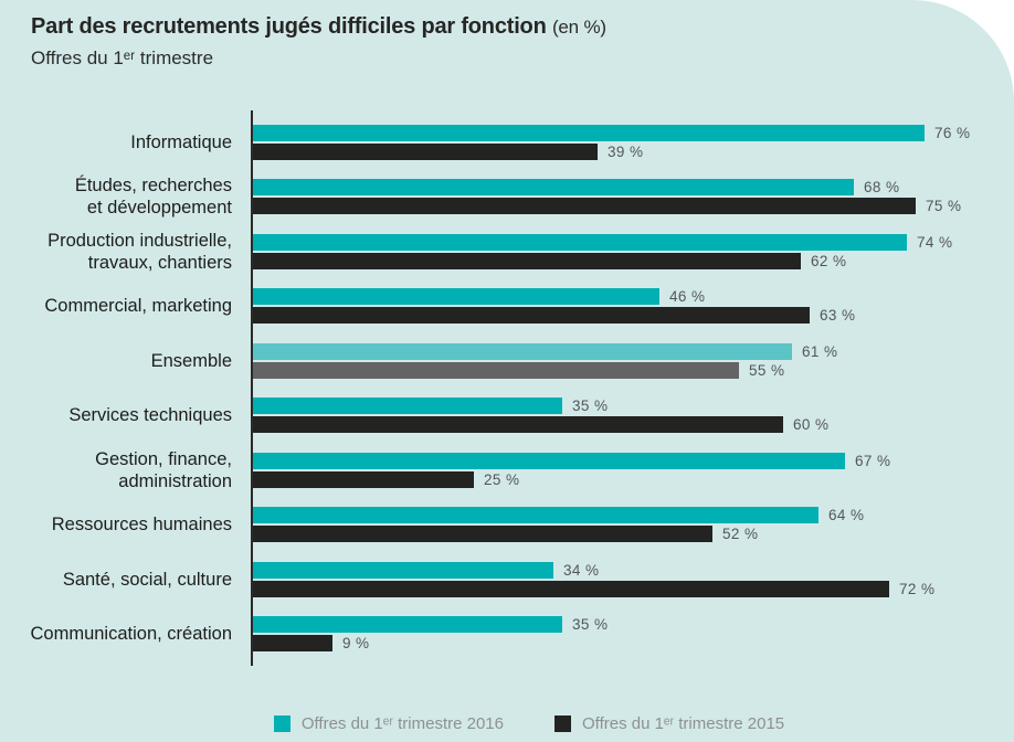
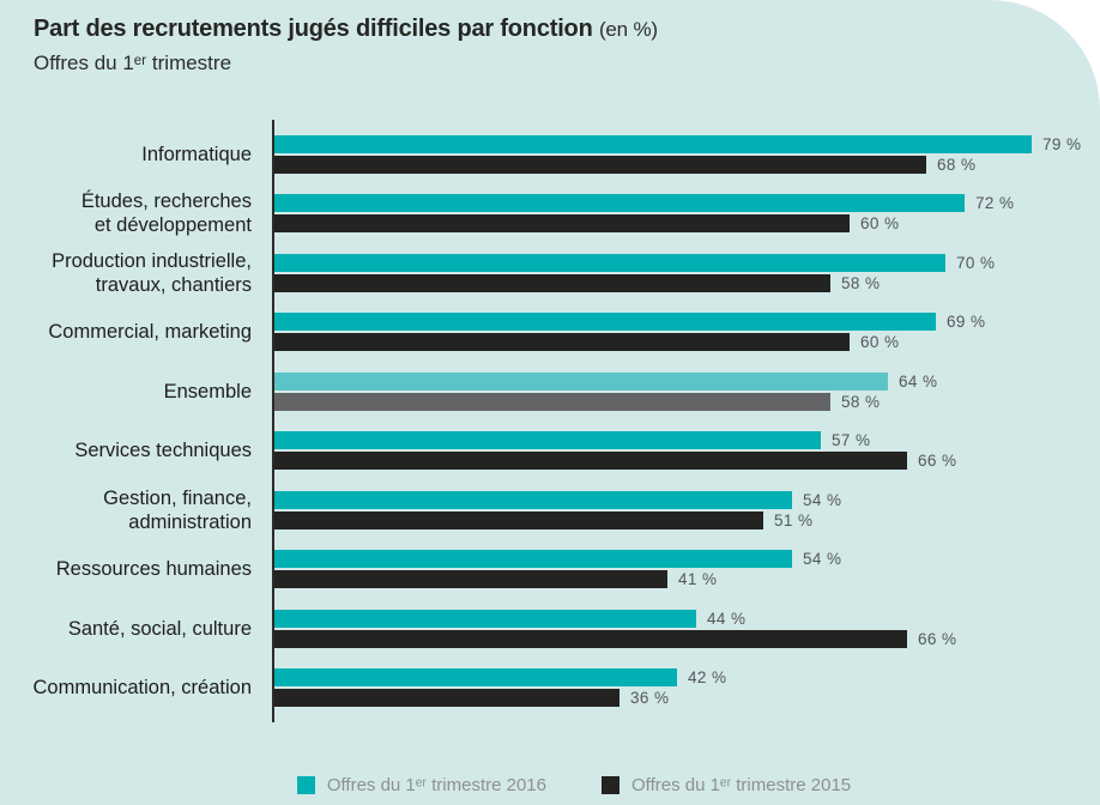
Offres du 1ᵉʳ trimestre 2016/Informatique: 76 -> 79
Offres du 1ᵉʳ trimestre 2015/Informatique: 39 -> 68
Offres du 1ᵉʳ trimestre 2016/Études, recherches et développement: 68 -> 72
Offres du 1ᵉʳ trimestre 2015/Études, recherches et développement: 75 -> 60
Offres du 1ᵉʳ trimestre 2016/Production industrielle, travaux, chantiers: 74 -> 70
Offres du 1ᵉʳ trimestre 2015/Production industrielle, travaux, chantiers: 62 -> 58
Offres du 1ᵉʳ trimestre 2016/Commercial, marketing: 46 -> 69
Offres du 1ᵉʳ trimestre 2015/Commercial, marketing: 63 -> 60
Offres du 1ᵉʳ trimestre 2016/Ensemble: 61 -> 64
Offres du 1ᵉʳ trimestre 2015/Ensemble: 55 -> 58
Offres du 1ᵉʳ trimestre 2016/Services techniques: 35 -> 57
Offres du 1ᵉʳ trimestre 2015/Services techniques: 60 -> 66
Offres du 1ᵉʳ trimestre 2016/Gestion, finance, administration: 67 -> 54
Offres du 1ᵉʳ trimestre 2015/Gestion, finance, administration: 25 -> 51
Offres du 1ᵉʳ trimestre 2016/Ressources humaines: 64 -> 54
Offres du 1ᵉʳ trimestre 2015/Ressources humaines: 52 -> 41
Offres du 1ᵉʳ trimestre 2016/Santé, social, culture: 34 -> 44
Offres du 1ᵉʳ trimestre 2015/Santé, social, culture: 72 -> 66
Offres du 1ᵉʳ trimestre 2016/Communication, création: 35 -> 42
Offres du 1ᵉʳ trimestre 2015/Communication, création: 9 -> 36
